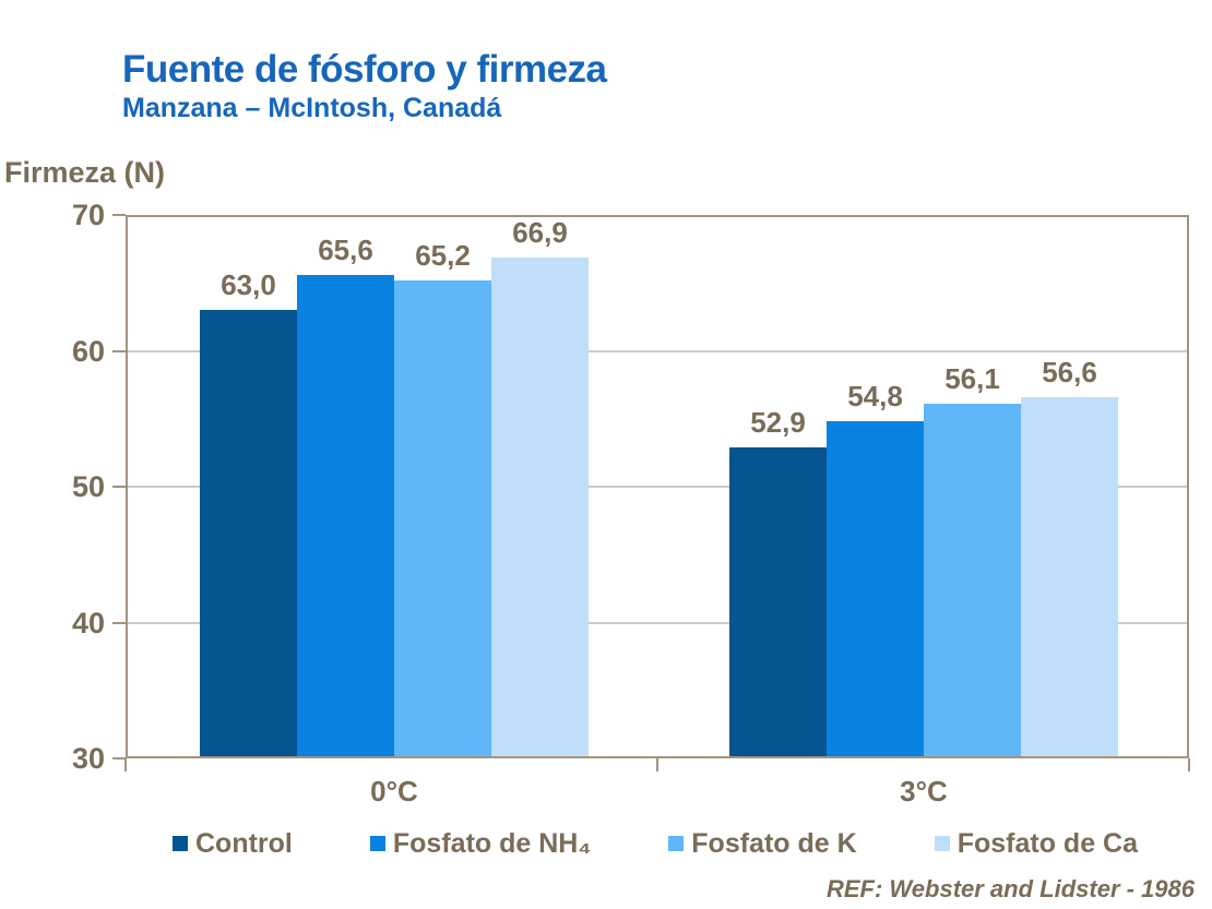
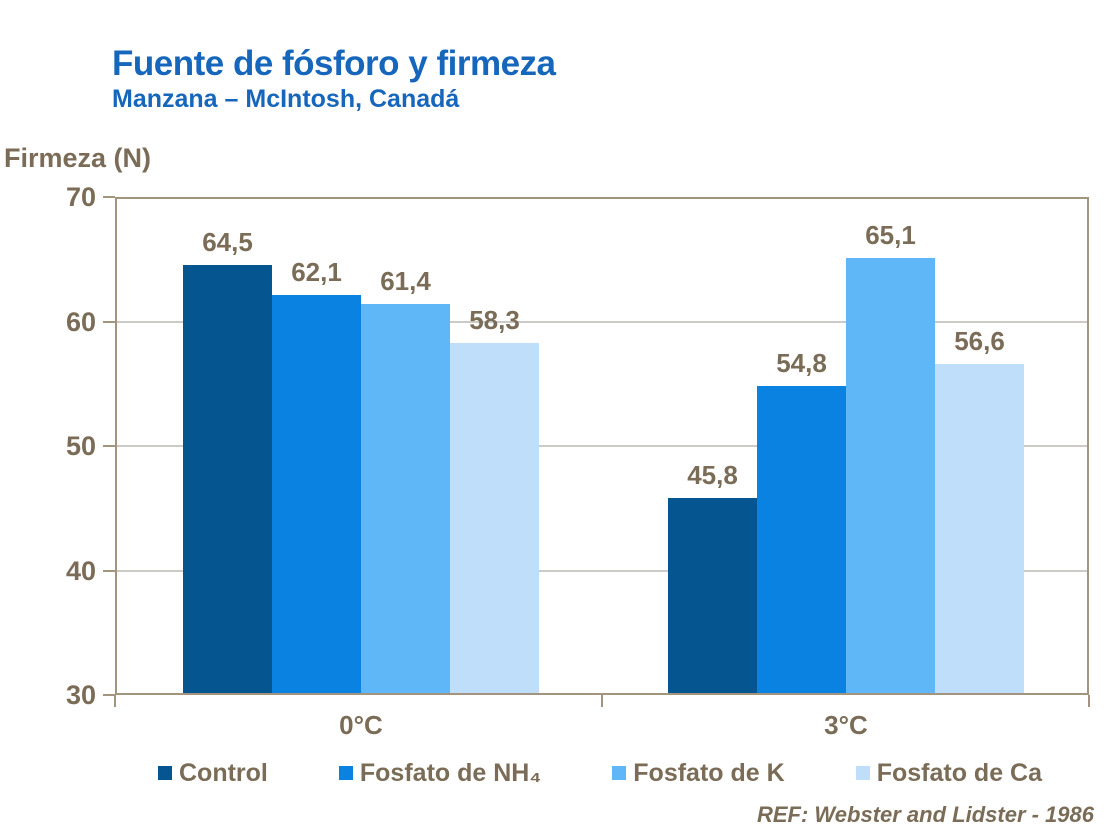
Control/0°C: 63,0 -> 64,5
Fosfato de NH₄/0°C: 65,6 -> 62,1
Fosfato de K/0°C: 65,2 -> 61,4
Fosfato de Ca/0°C: 66,9 -> 58,3
Control/3°C: 52,9 -> 45,8
Fosfato de K/3°C: 56,1 -> 65,1
